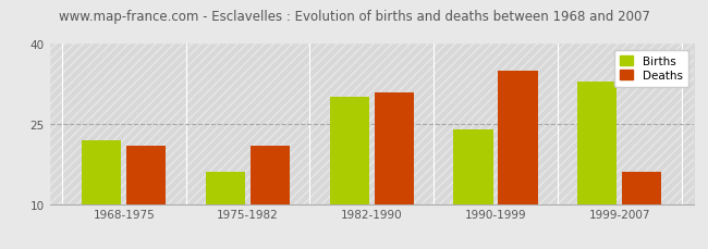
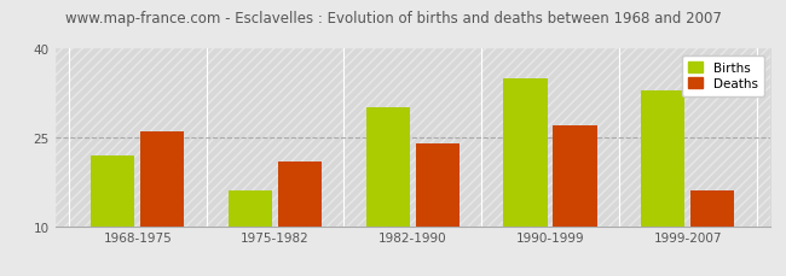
Deaths/1968-1975: 21 -> 26
Deaths/1982-1990: 31 -> 24
Births/1990-1999: 24 -> 35
Deaths/1990-1999: 35 -> 27
